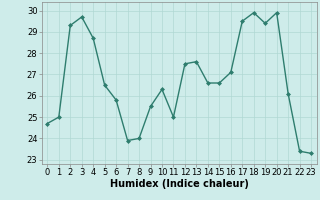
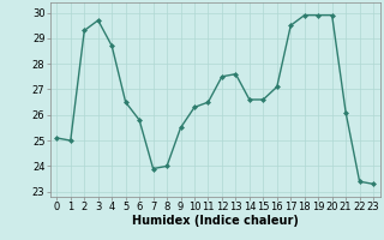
0: 24.7 -> 25.1
11: 25.0 -> 26.5
19: 29.4 -> 29.9
